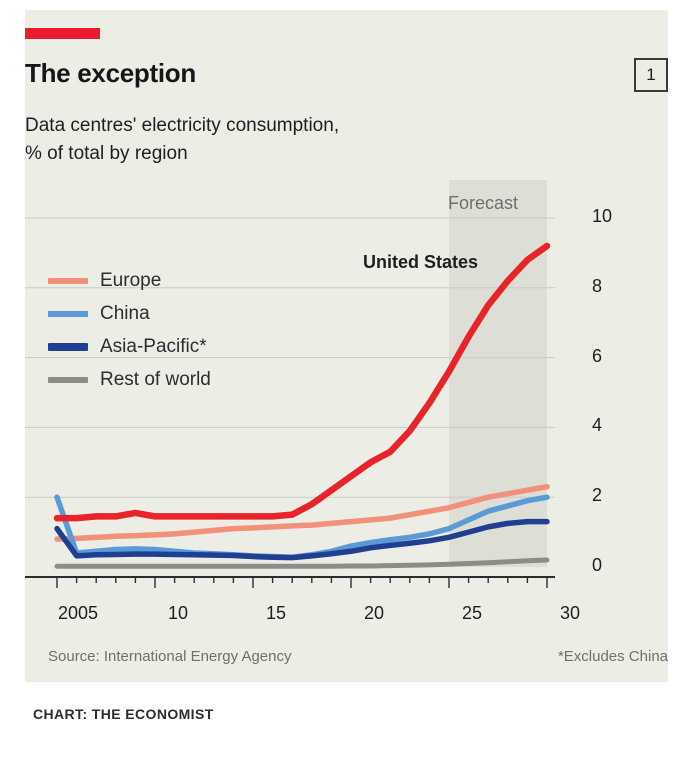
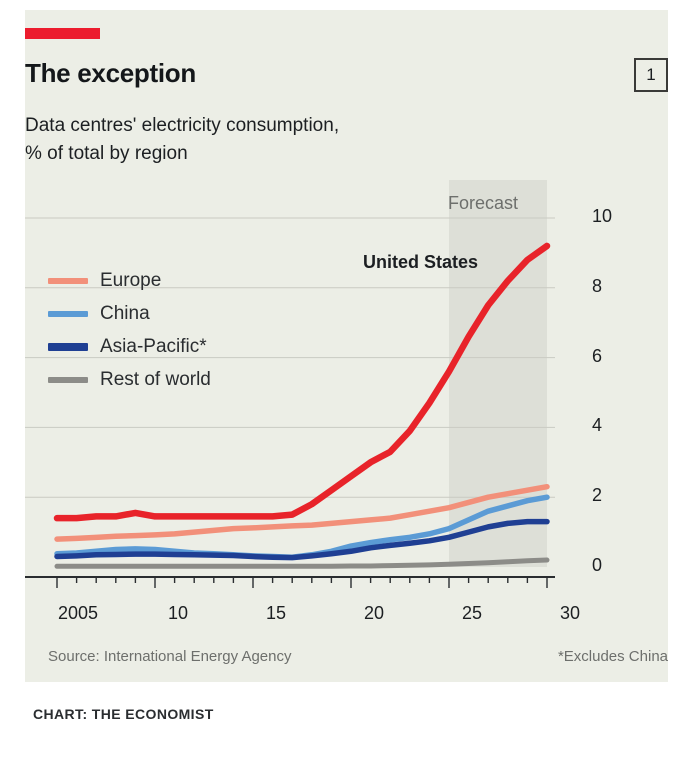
China/2005: 2.0 -> 0.4
Asia-Pacific*/2005: 1.1 -> 0.3
